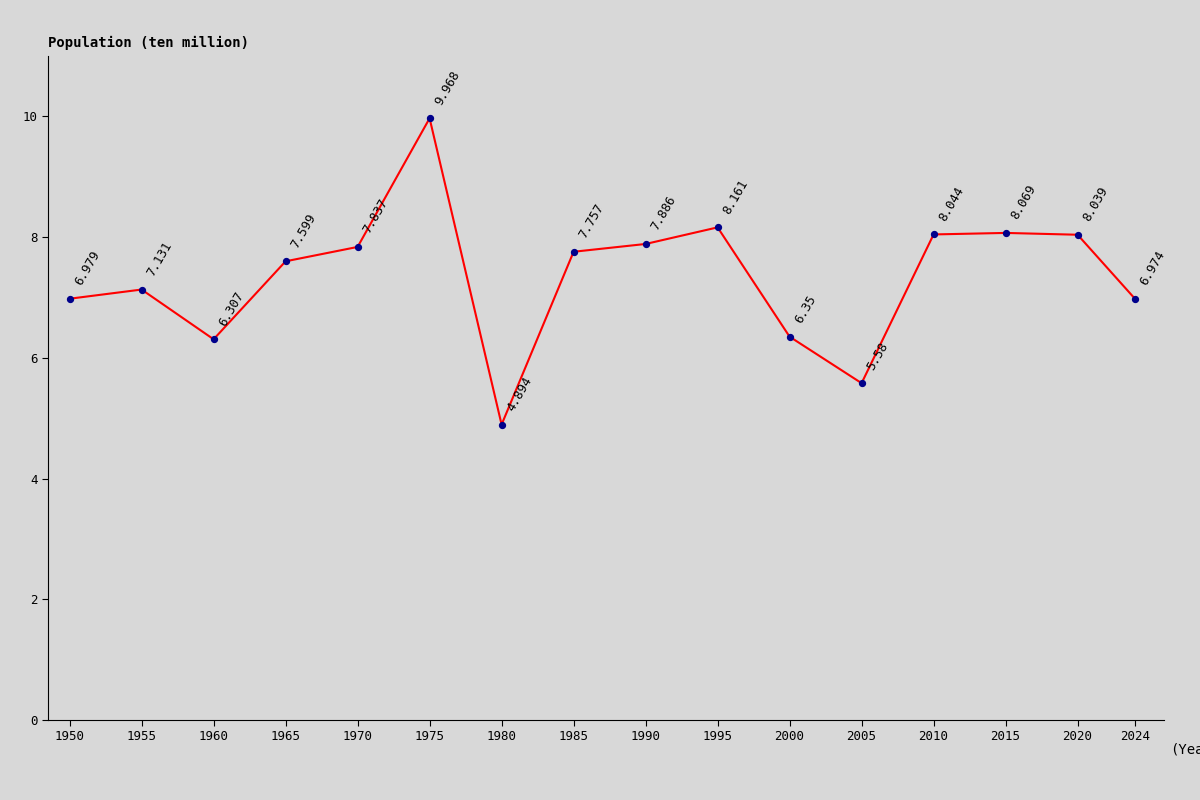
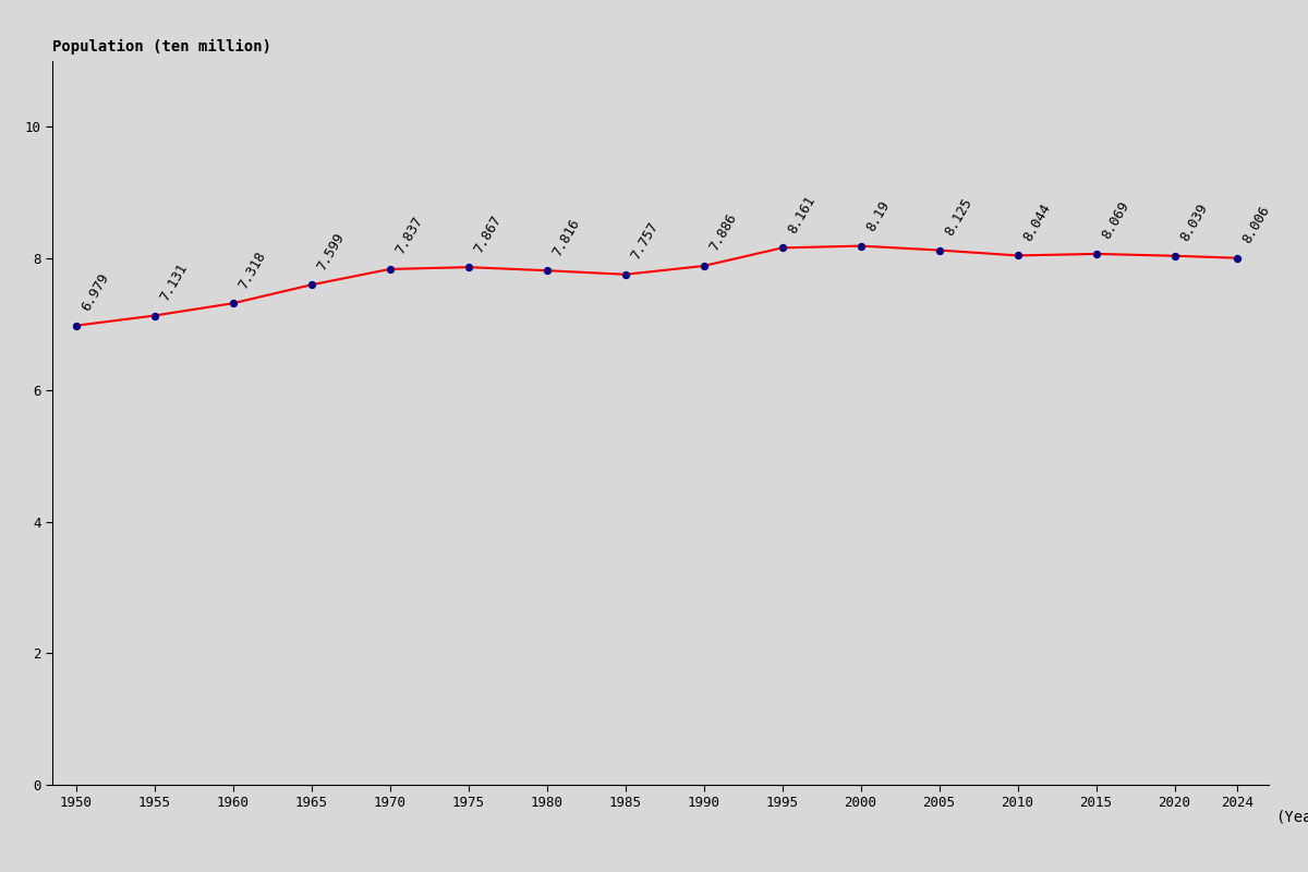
1960: 6.307 -> 7.318
1975: 9.968 -> 7.867
1980: 4.894 -> 7.816
2000: 6.35 -> 8.19
2005: 5.58 -> 8.125
2024: 6.974 -> 8.006
